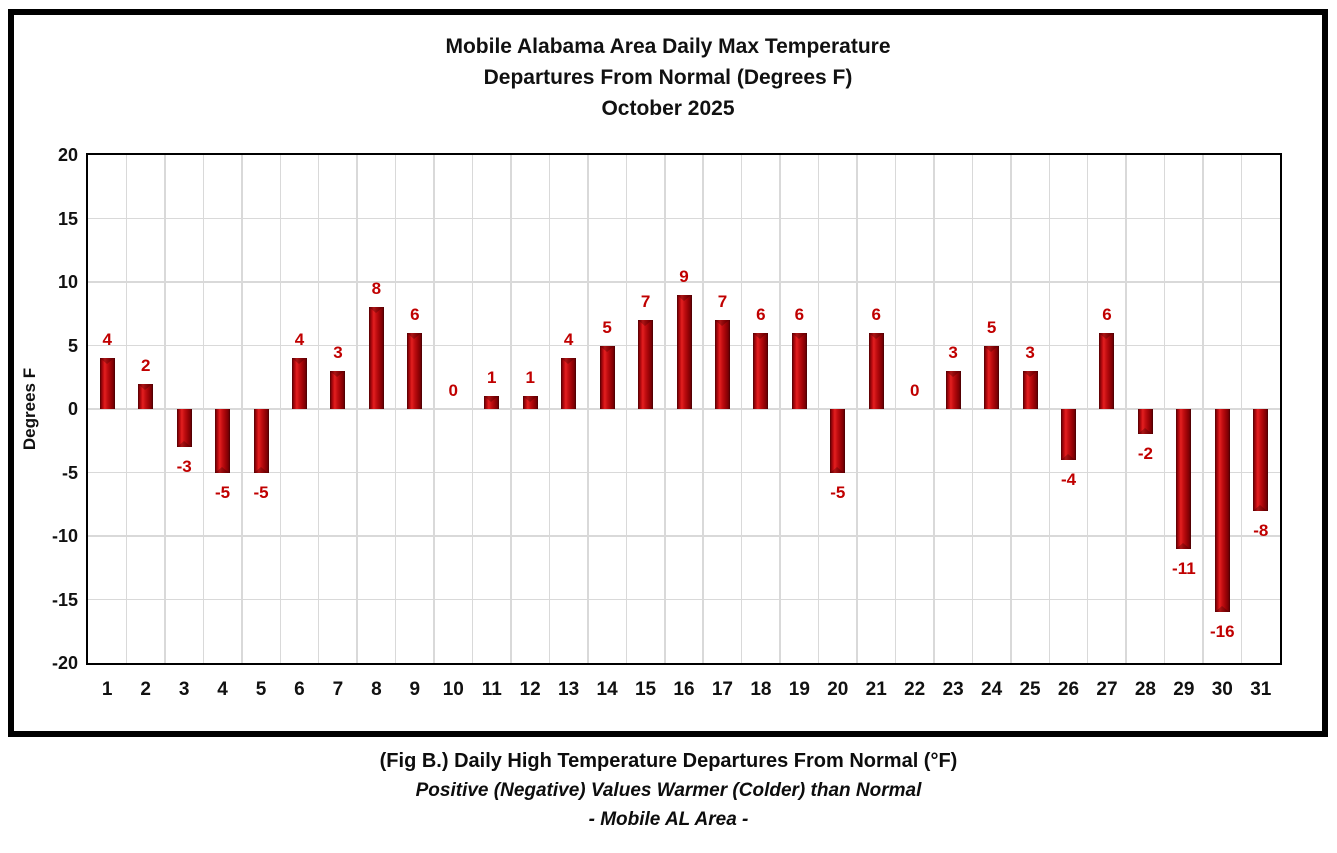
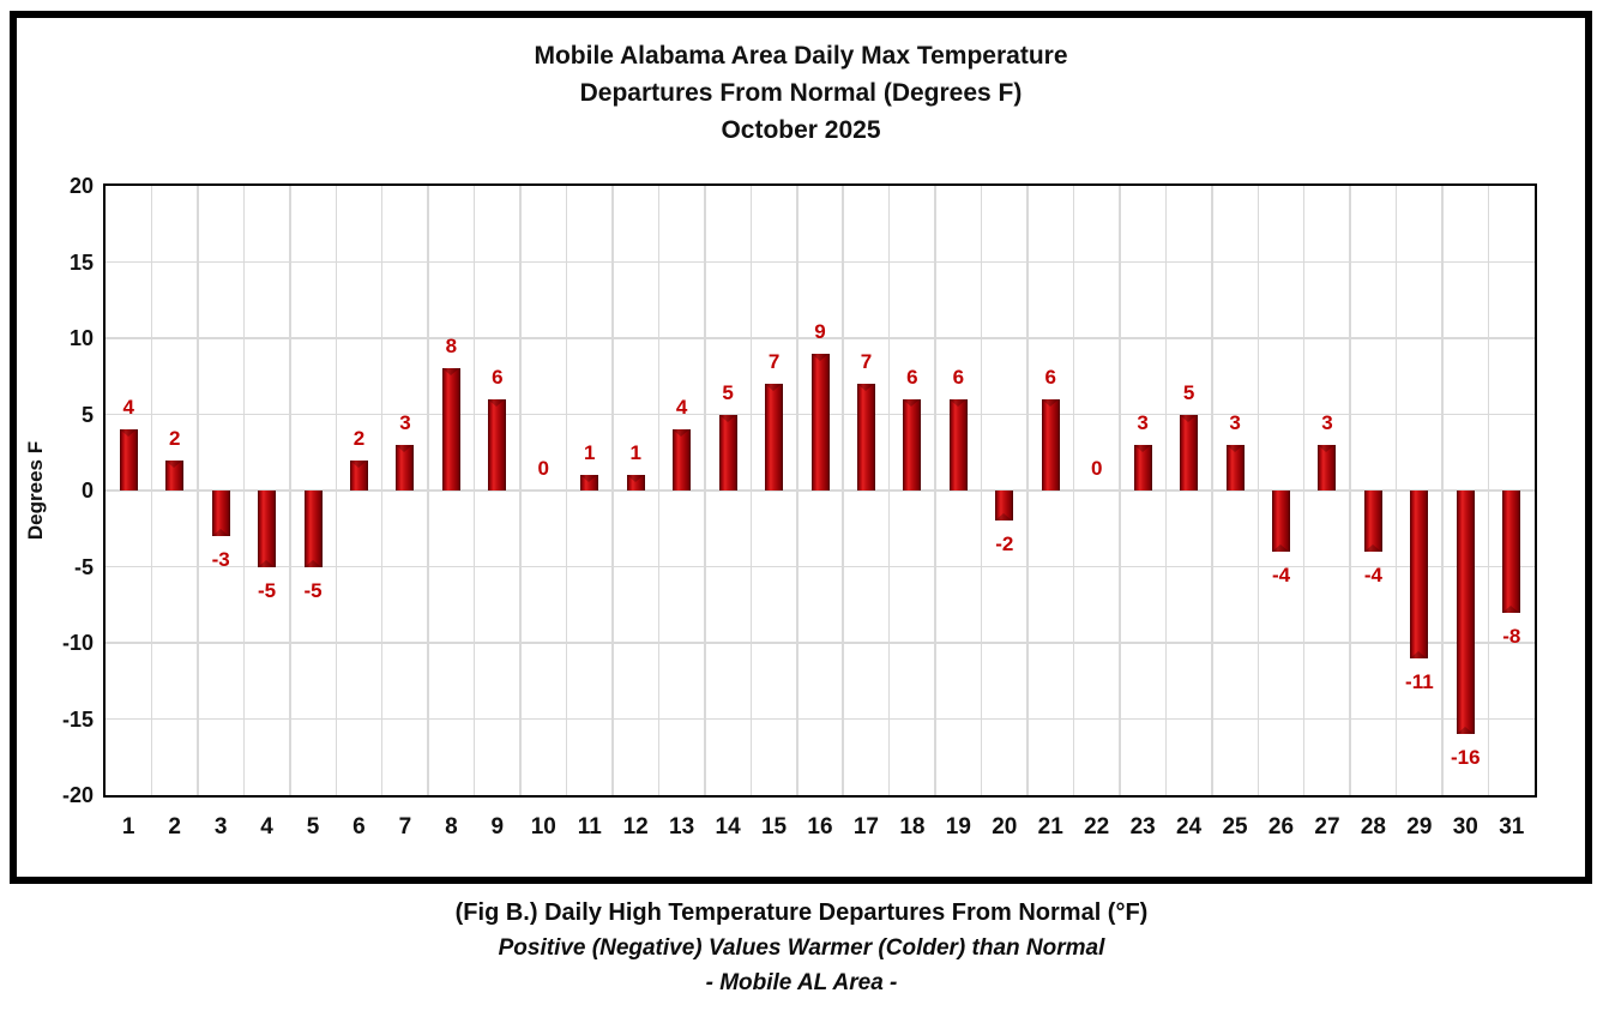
6: 4 -> 2
20: -5 -> -2
27: 6 -> 3
28: -2 -> -4
